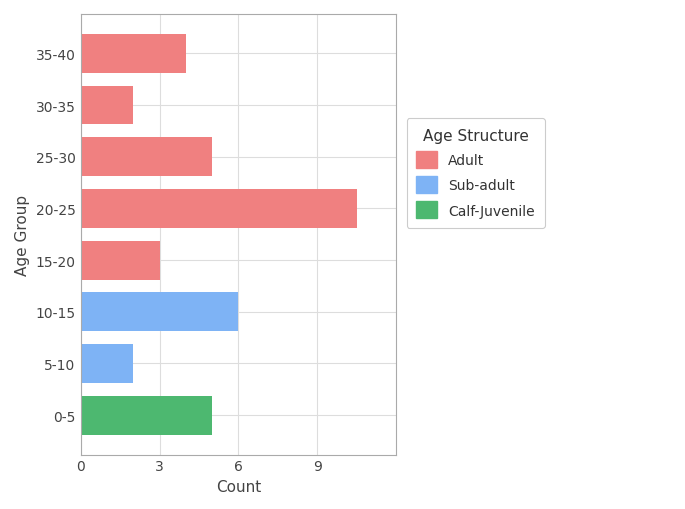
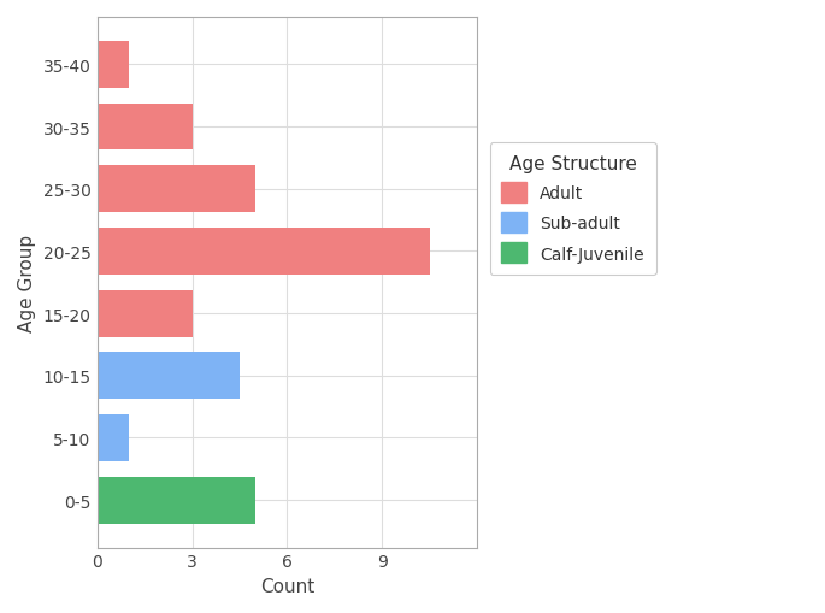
35-40: 4.0 -> 1.0
30-35: 2.0 -> 3.0
10-15: 6.0 -> 4.5
5-10: 2.0 -> 1.0
